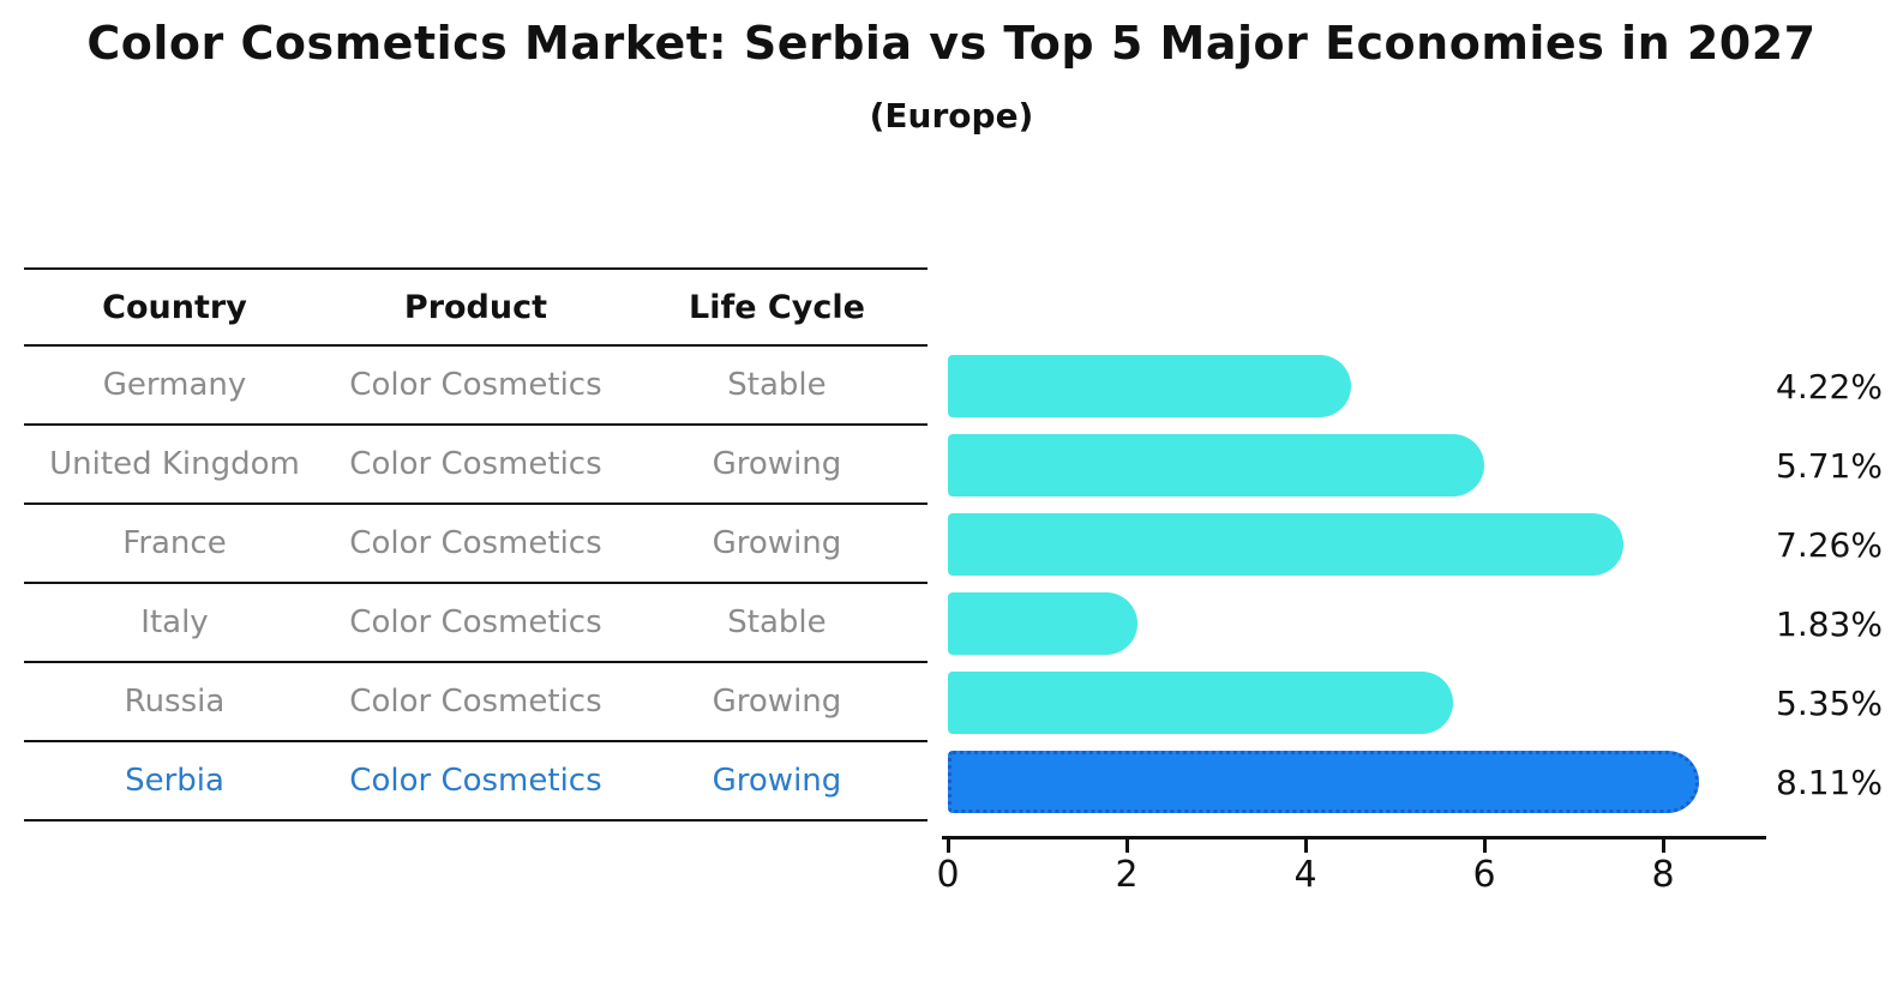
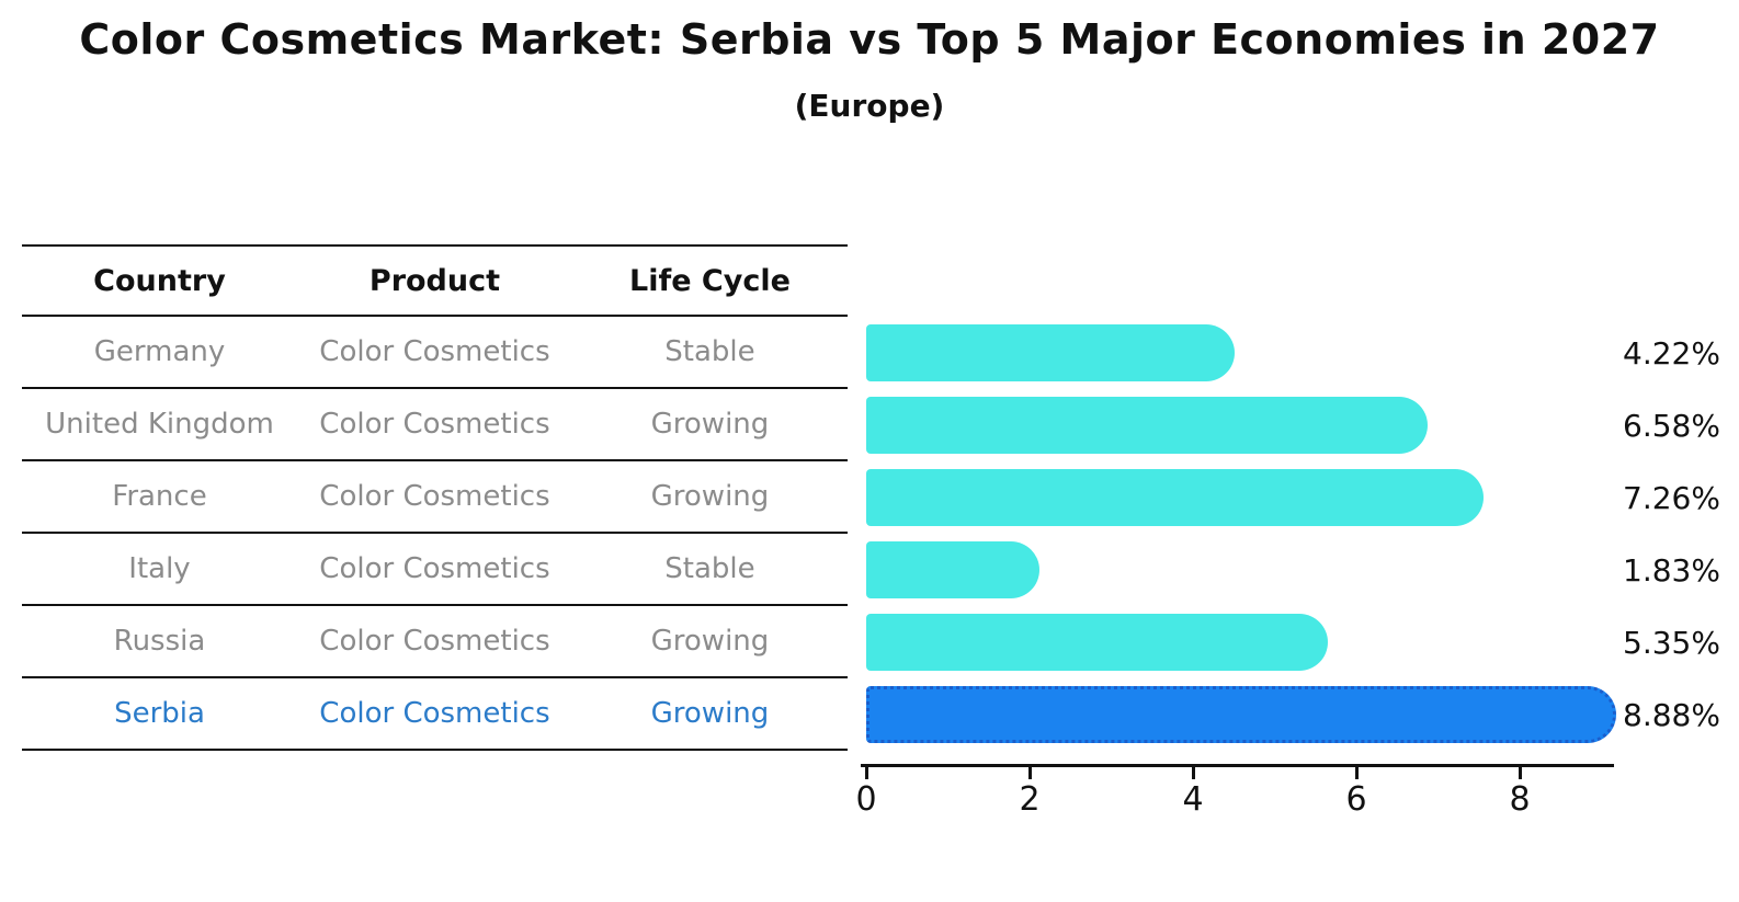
United Kingdom: 5.71% -> 6.58%
Serbia: 8.11% -> 8.88%
